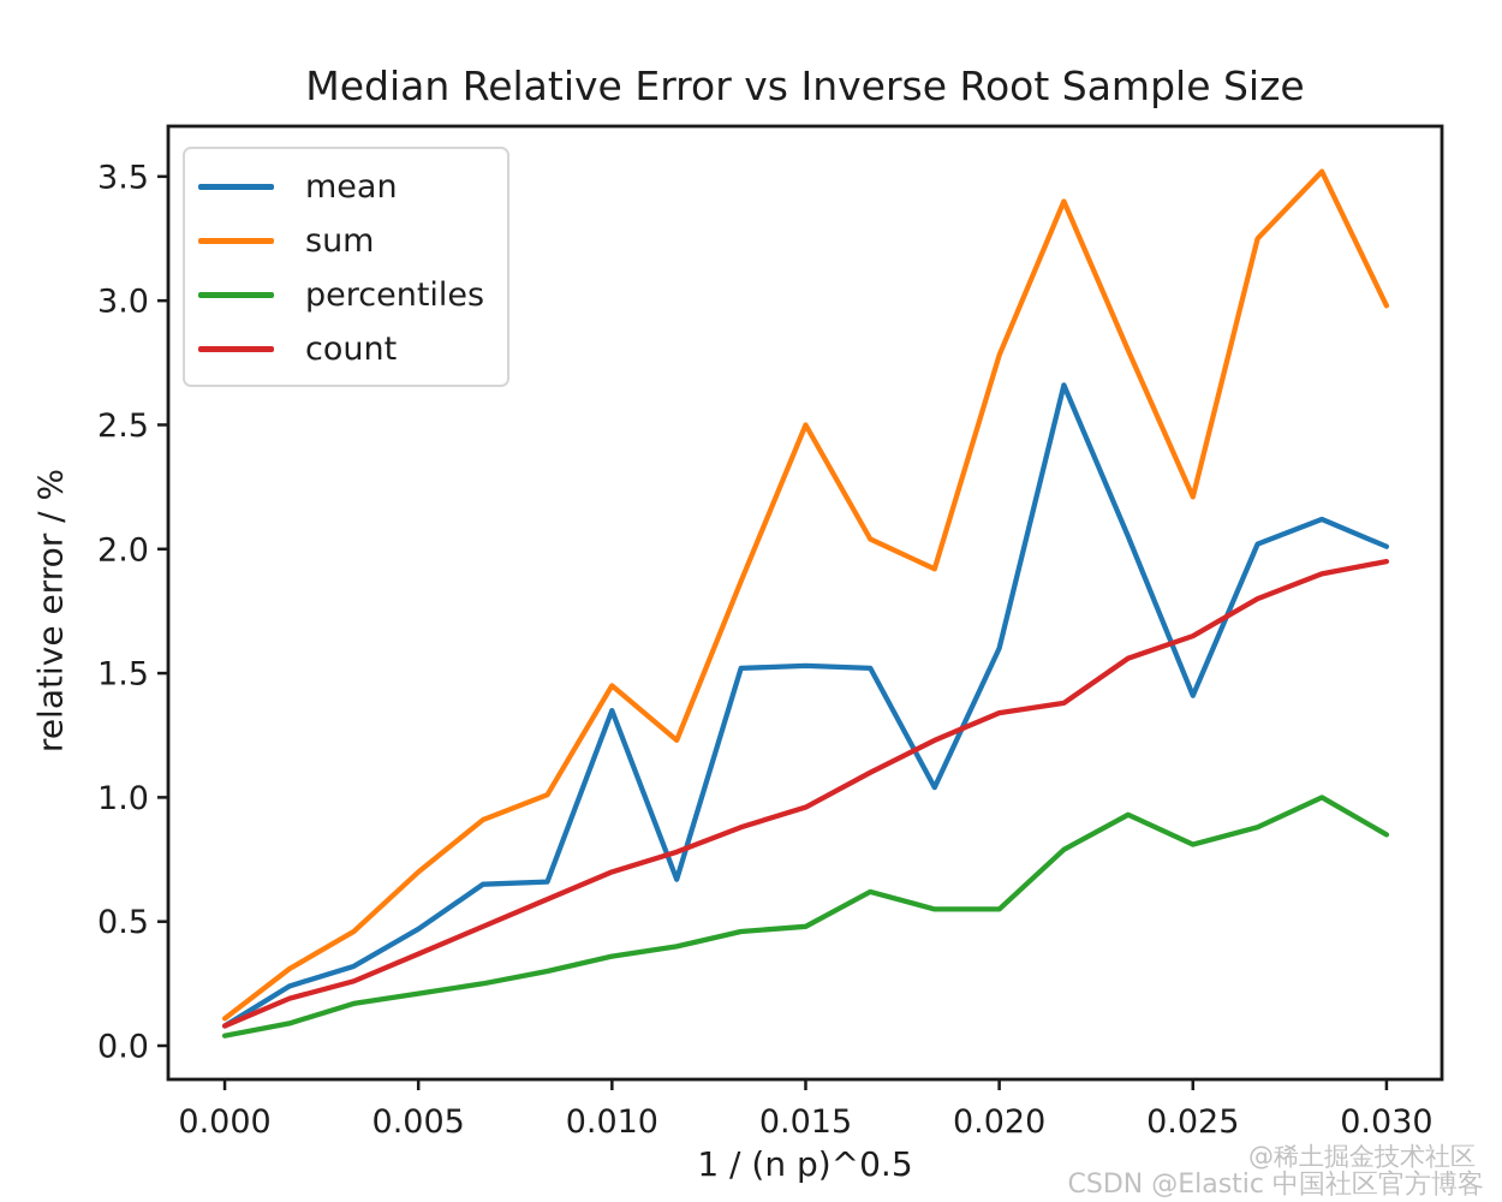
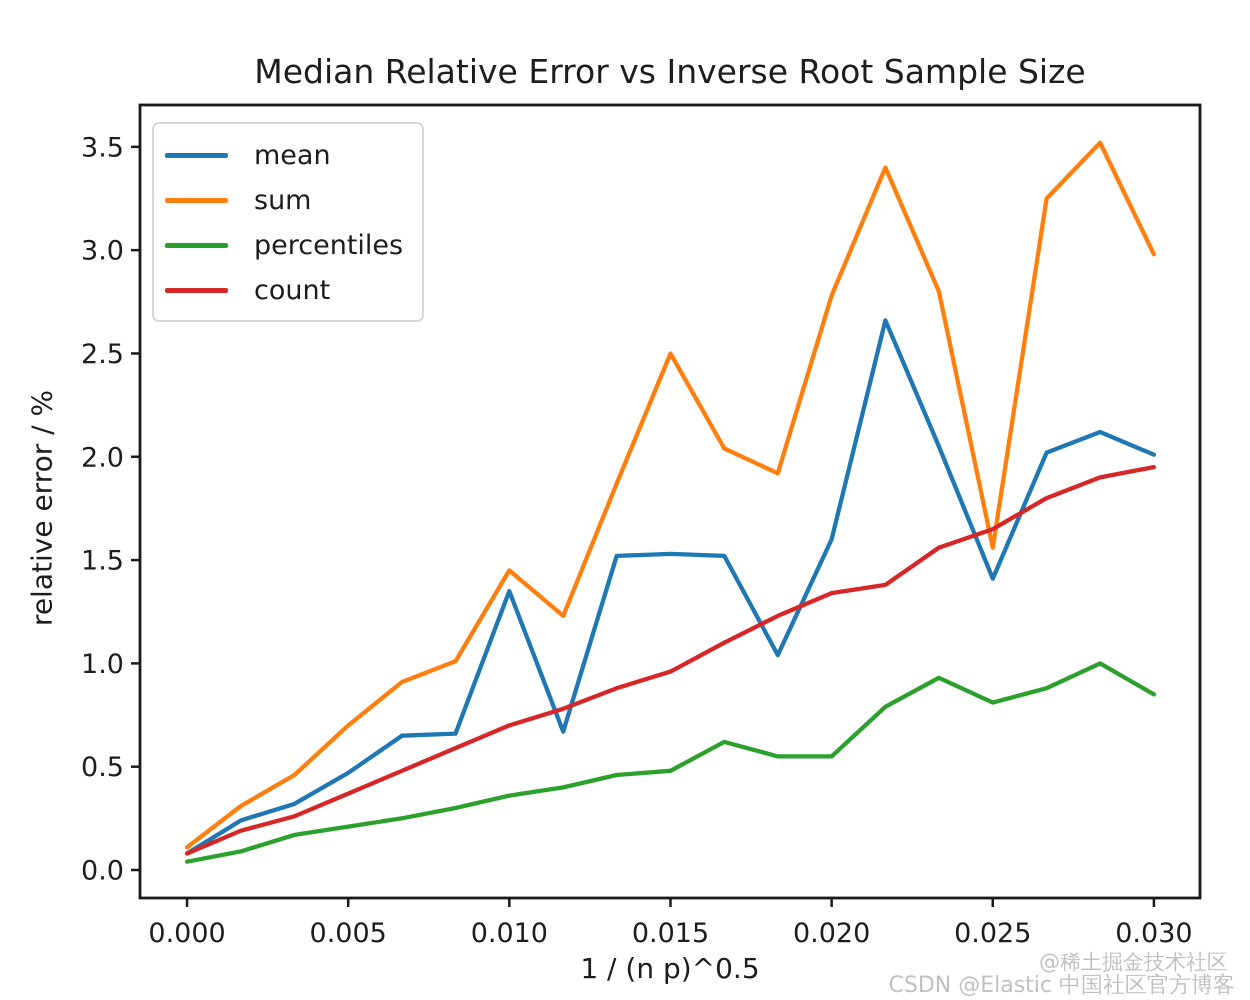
sum/0.025: 2.21 -> 1.56
